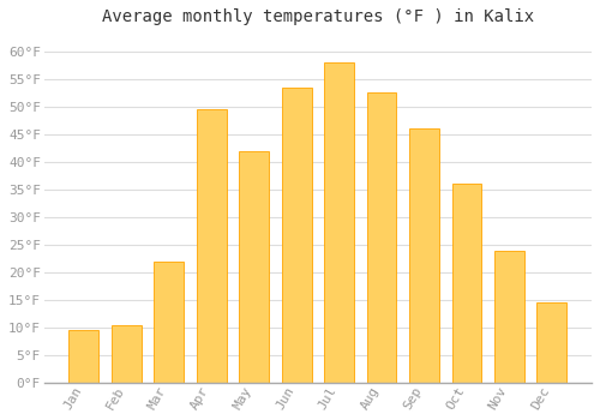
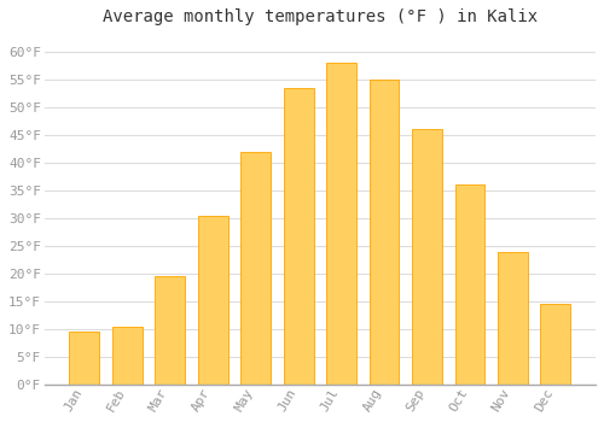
Mar: 22.0°F -> 19.5°F
Apr: 49.5°F -> 30.5°F
Aug: 52.5°F -> 55.0°F
